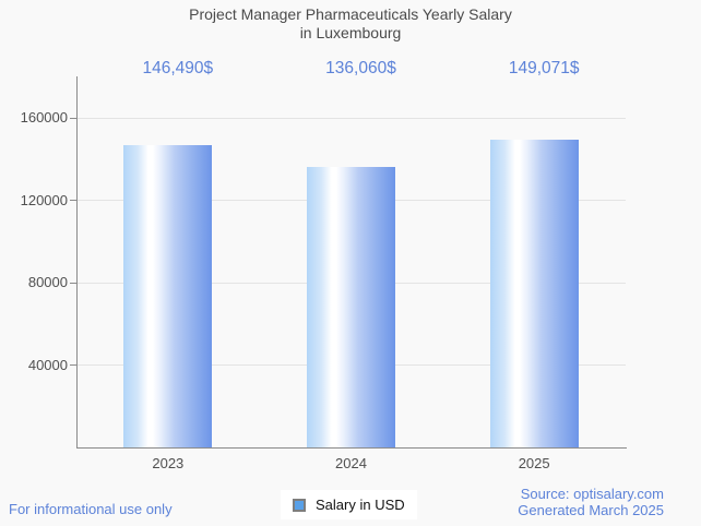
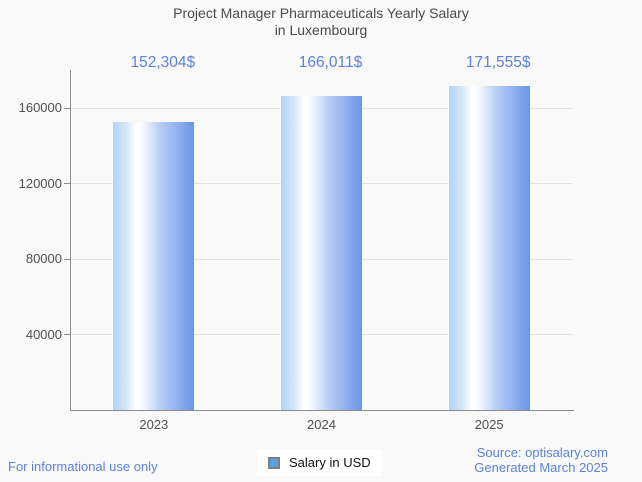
2023: 146,490 -> 152,304
2024: 136,060 -> 166,011
2025: 149,071 -> 171,555
